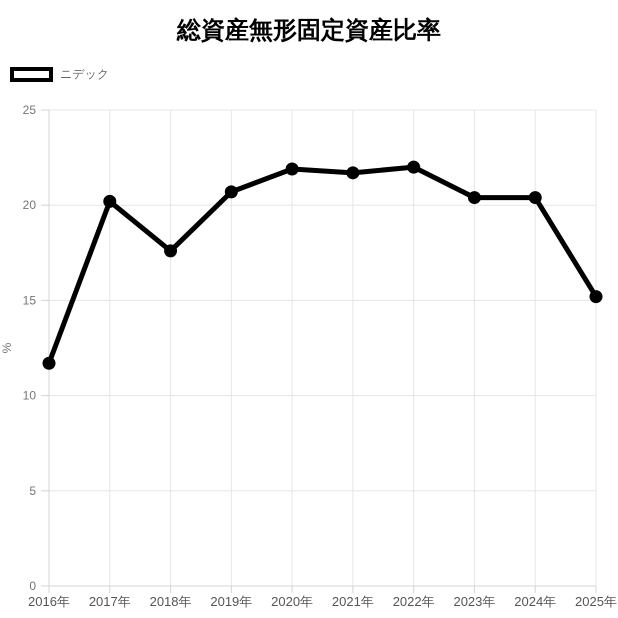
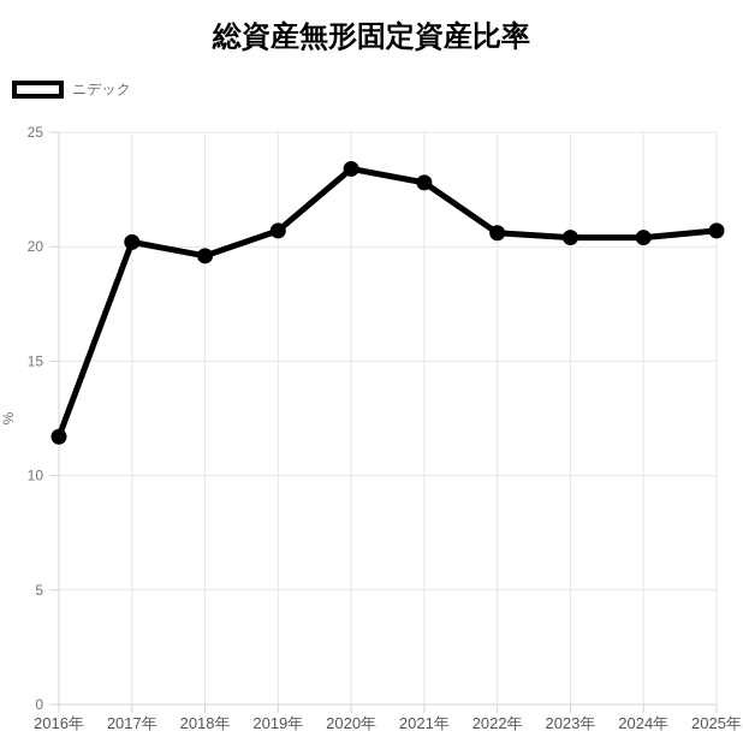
2018年: 17.6 -> 19.6
2020年: 21.9 -> 23.4
2021年: 21.7 -> 22.8
2022年: 22.0 -> 20.6
2025年: 15.2 -> 20.7
